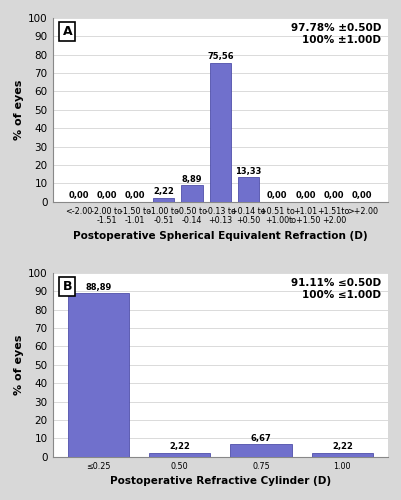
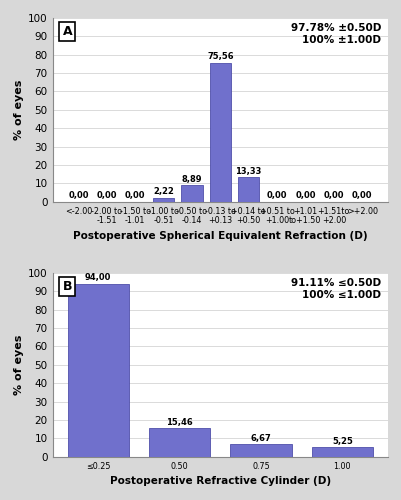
≤0.25: 88,89 -> 94,00
0.50: 2,22 -> 15,46
1.00: 2,22 -> 5,25
